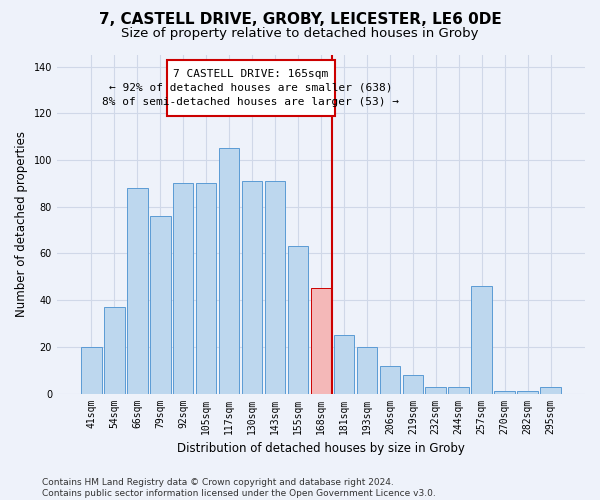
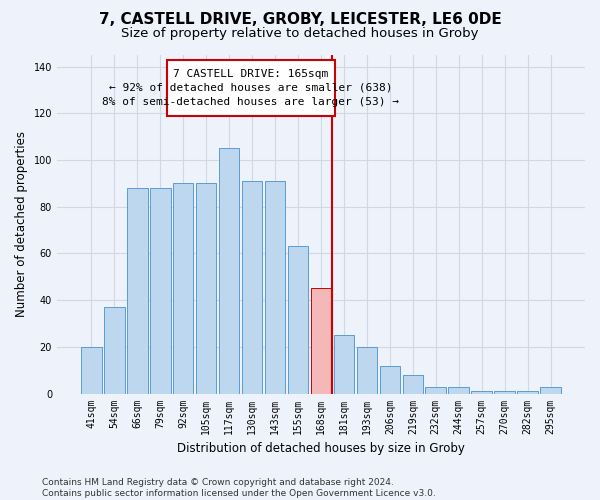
79sqm: 76 -> 88
257sqm: 46 -> 1
